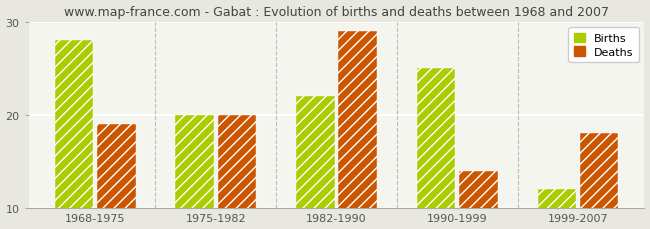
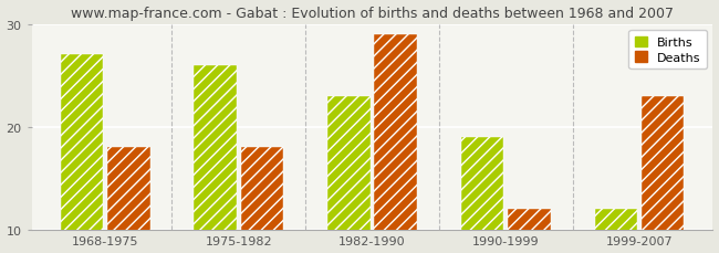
Births/1968-1975: 28 -> 27
Deaths/1968-1975: 19 -> 18
Births/1975-1982: 20 -> 26
Deaths/1975-1982: 20 -> 18
Births/1982-1990: 22 -> 23
Births/1990-1999: 25 -> 19
Deaths/1990-1999: 14 -> 12
Deaths/1999-2007: 18 -> 23
